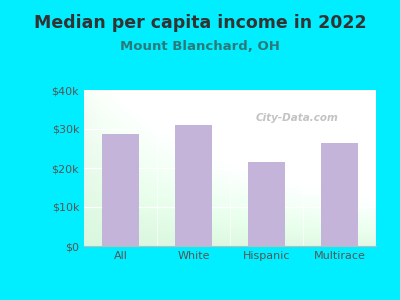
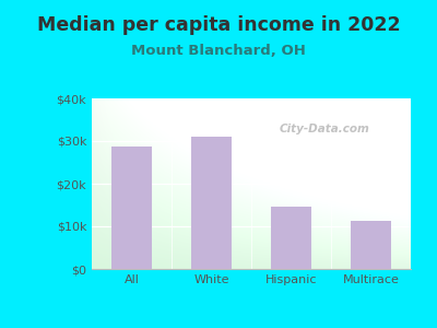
Hispanic: $21.5k -> $14.5k
Multirace: $26.5k -> $11.2k
